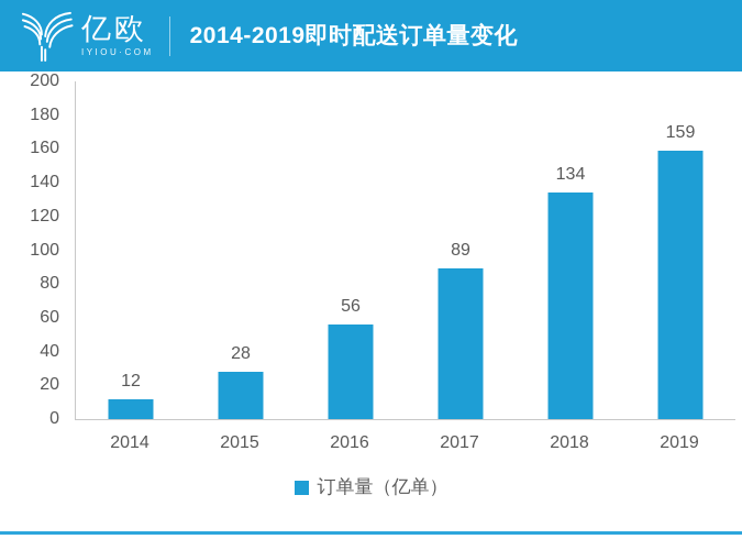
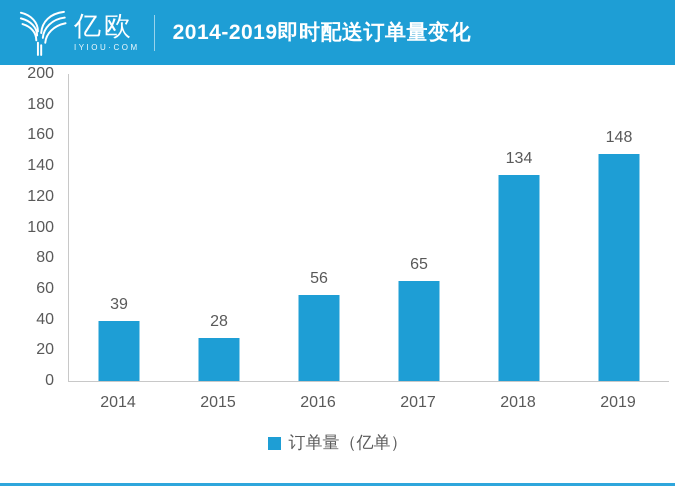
2014: 12 -> 39
2017: 89 -> 65
2019: 159 -> 148
